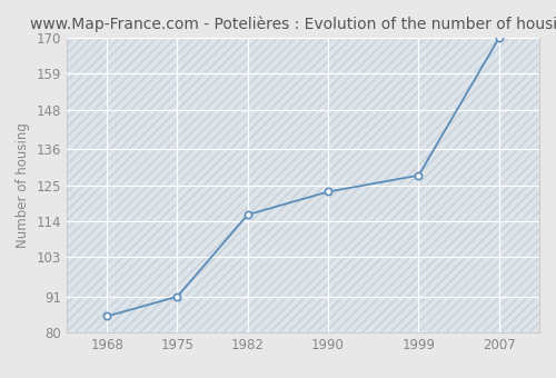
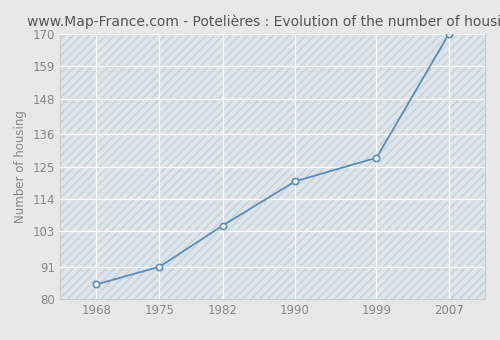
1982: 116 -> 105
1990: 123 -> 120
